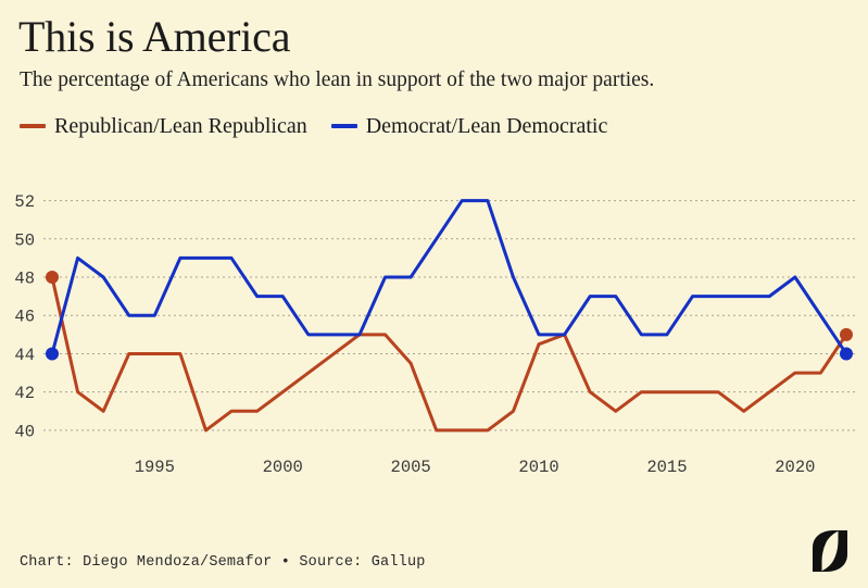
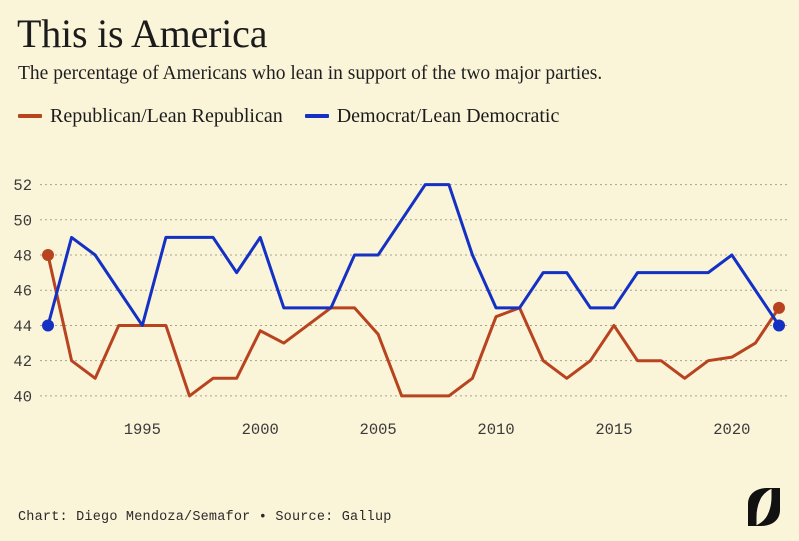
Democrat/Lean Democratic/1995: 46 -> 44
Republican/Lean Republican/2000: 42.0 -> 43.7
Democrat/Lean Democratic/2000: 47 -> 49
Republican/Lean Republican/2015: 42.0 -> 44.0
Republican/Lean Republican/2020: 43.0 -> 42.2
